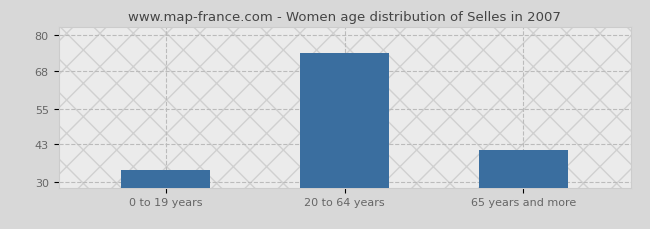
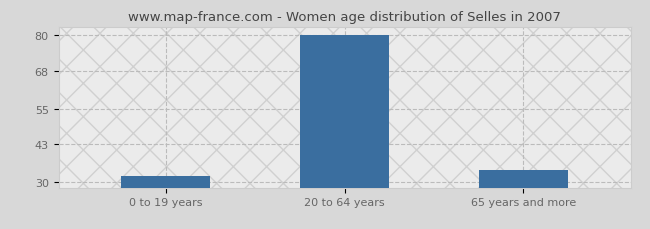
0 to 19 years: 34 -> 32
20 to 64 years: 74 -> 80
65 years and more: 41 -> 34
